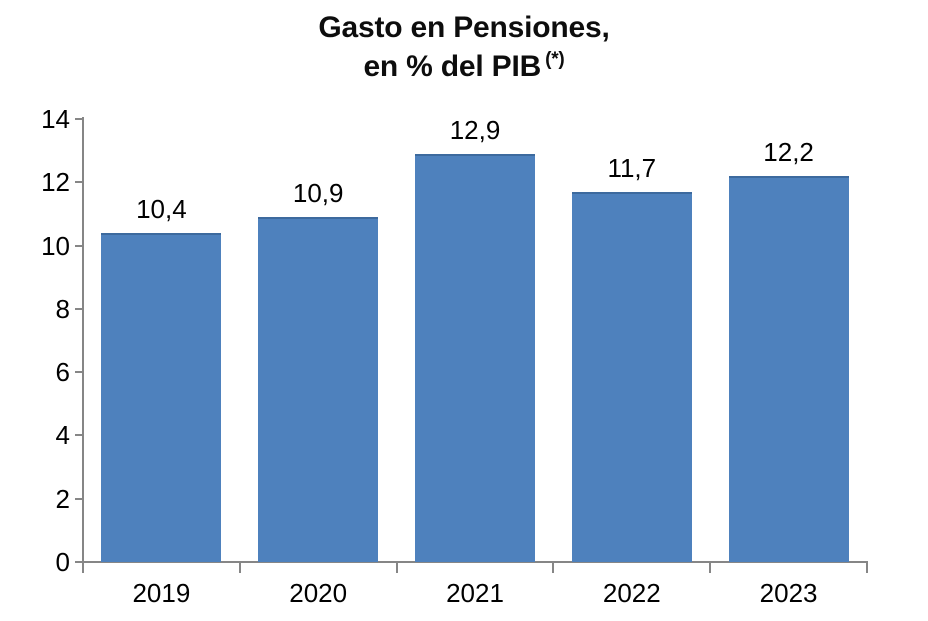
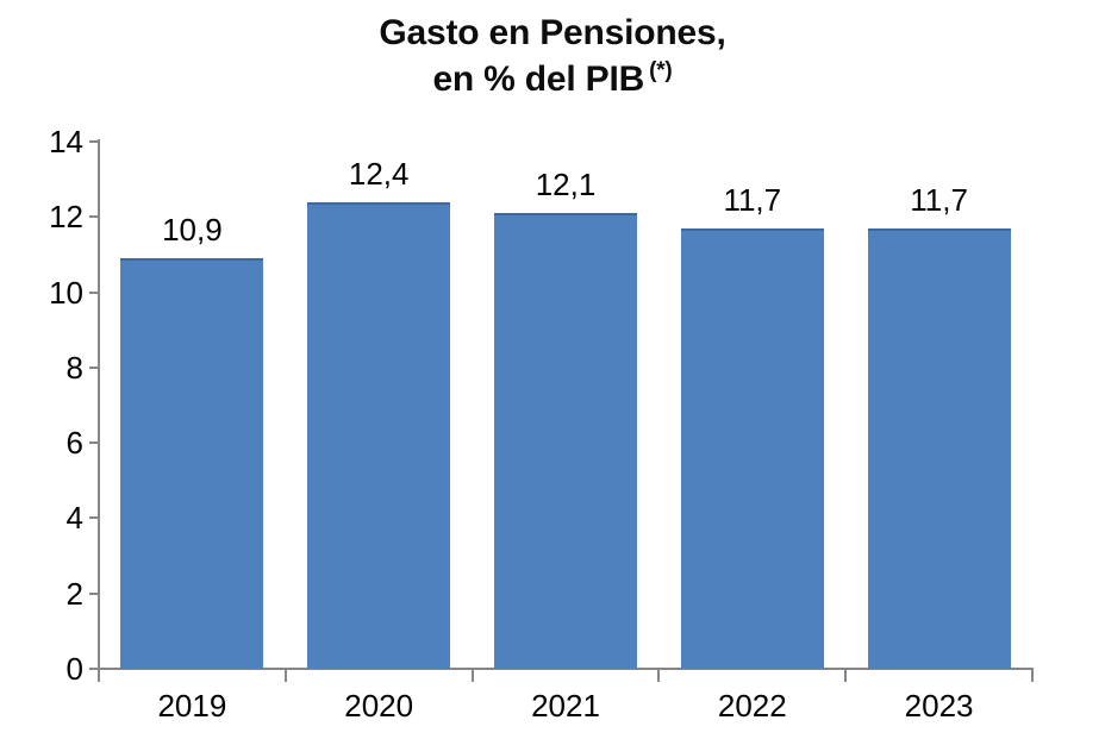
2019: 10,4 -> 10,9
2020: 10,9 -> 12,4
2021: 12,9 -> 12,1
2023: 12,2 -> 11,7
